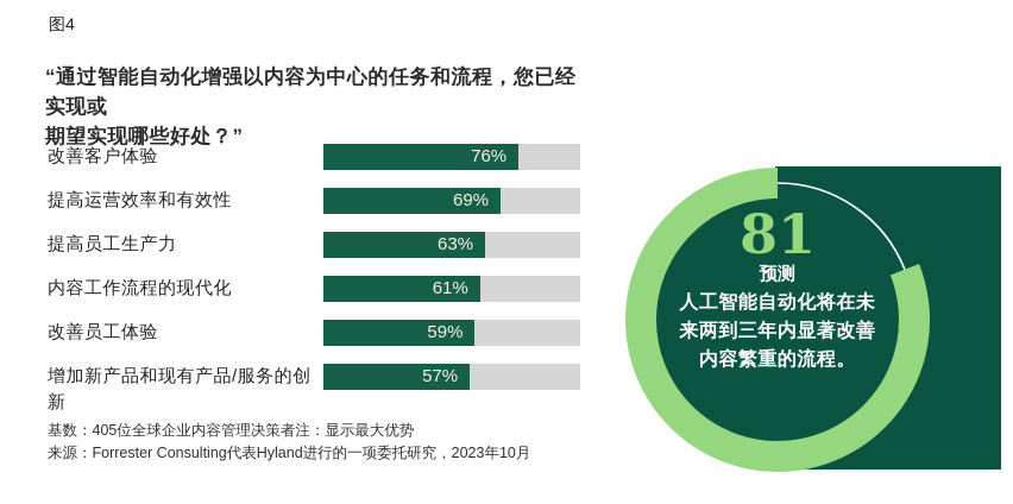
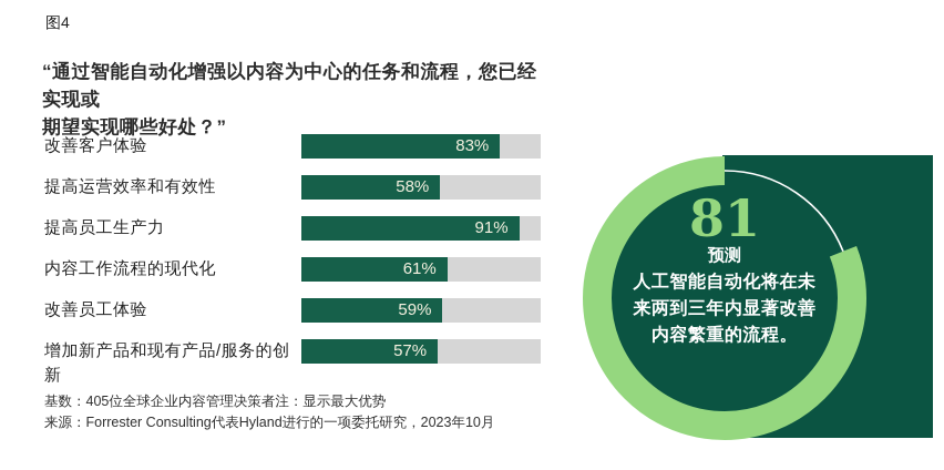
改善客户体验: 76% -> 83%
提高运营效率和有效性: 69% -> 58%
提高员工生产力: 63% -> 91%
